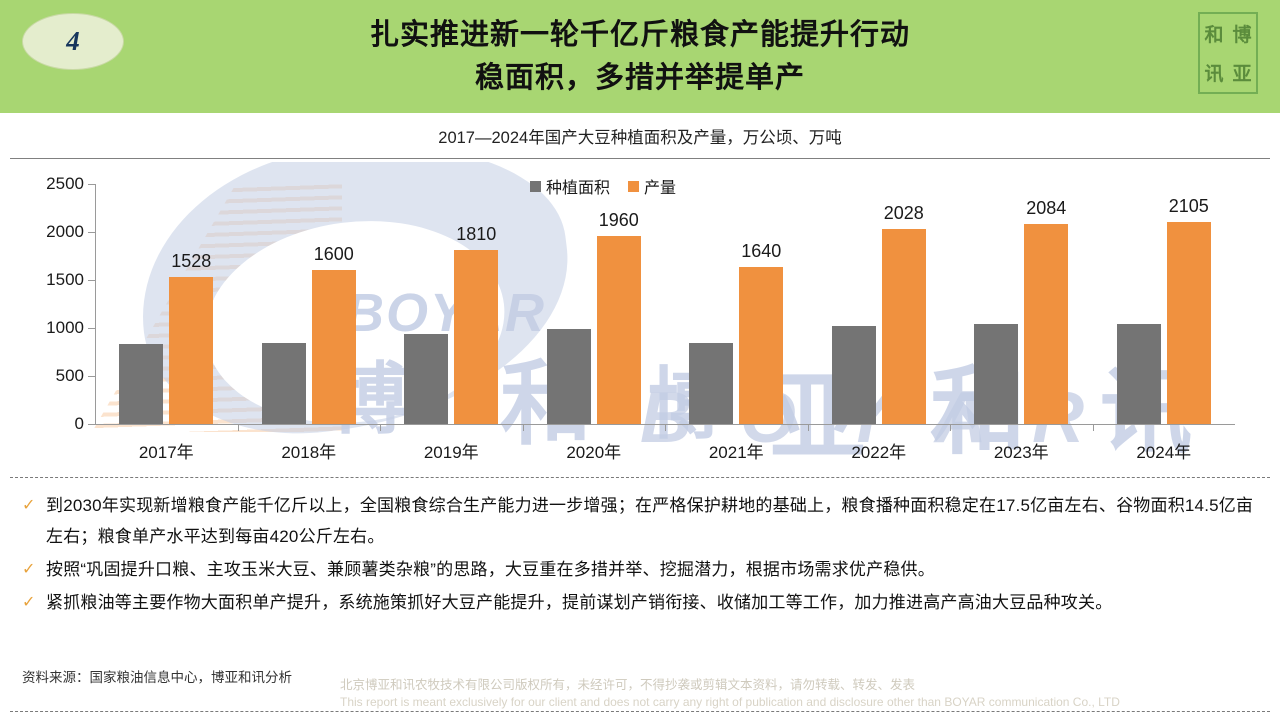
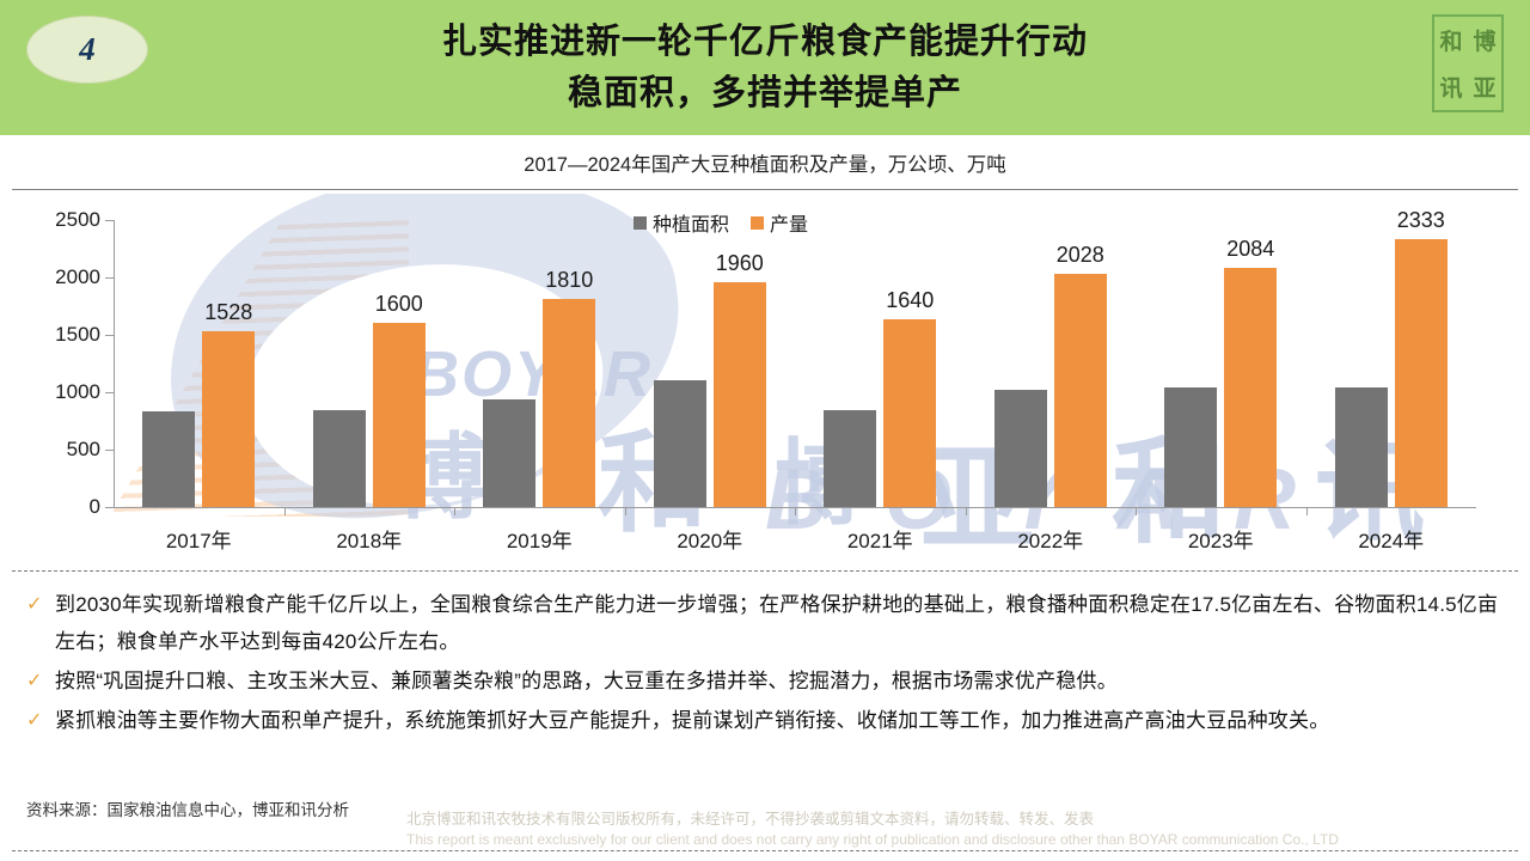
种植面积/2020年: 1000 -> 1100
产量/2024年: 2105 -> 2333
